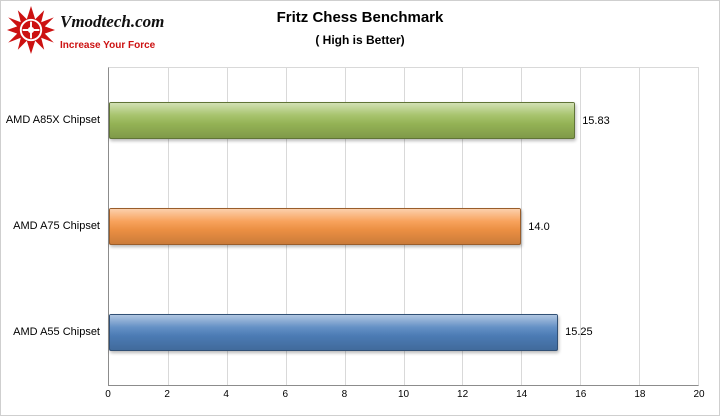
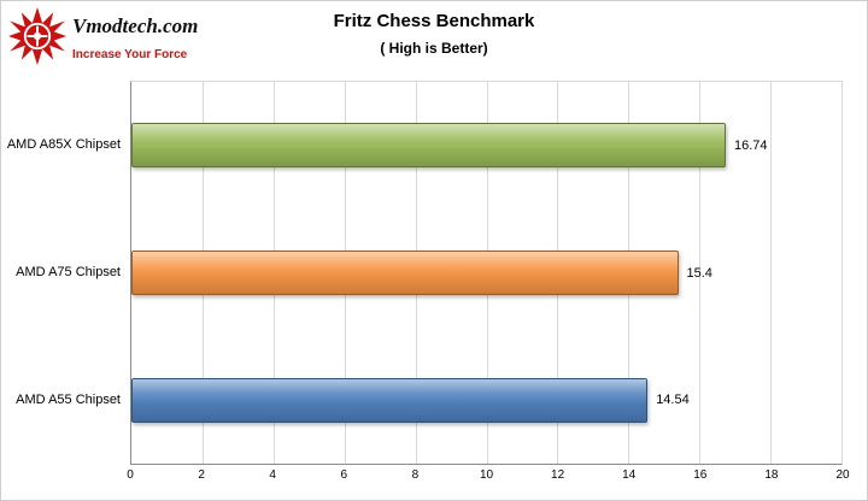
AMD A85X Chipset: 15.83 -> 16.74
AMD A75 Chipset: 14.0 -> 15.4
AMD A55 Chipset: 15.25 -> 14.54
